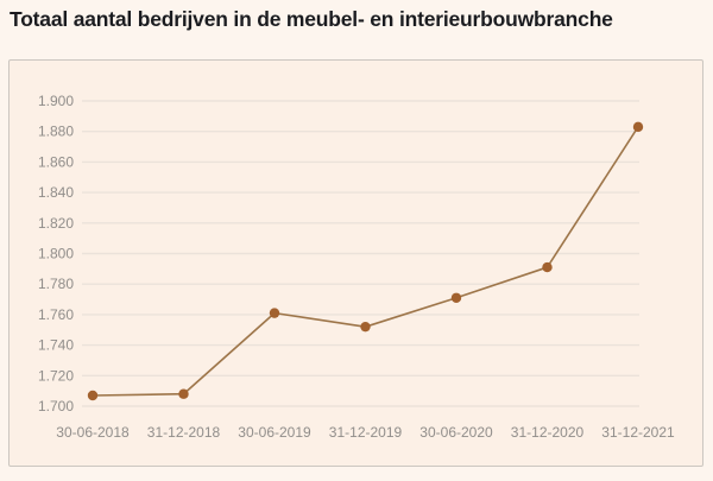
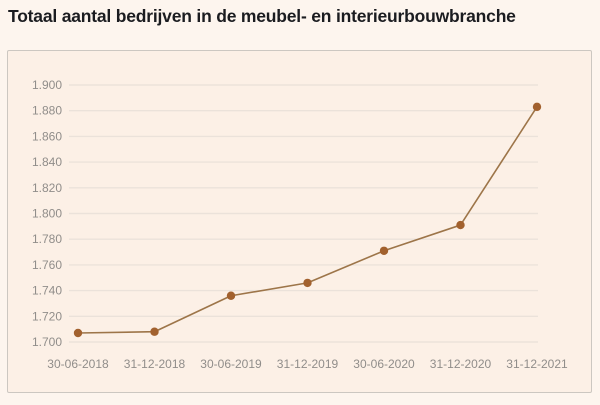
30-06-2019: 1761 -> 1736
31-12-2019: 1752 -> 1746
